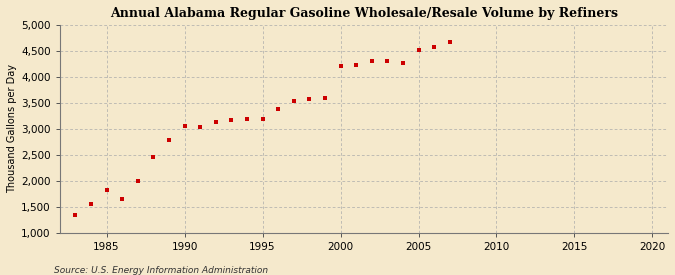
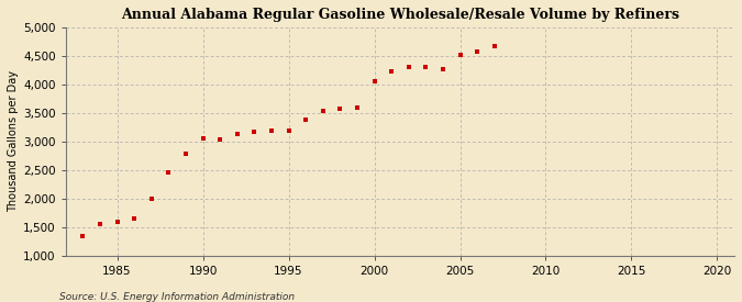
1985: 1,820 -> 1,580
2000: 4,220 -> 4,060
